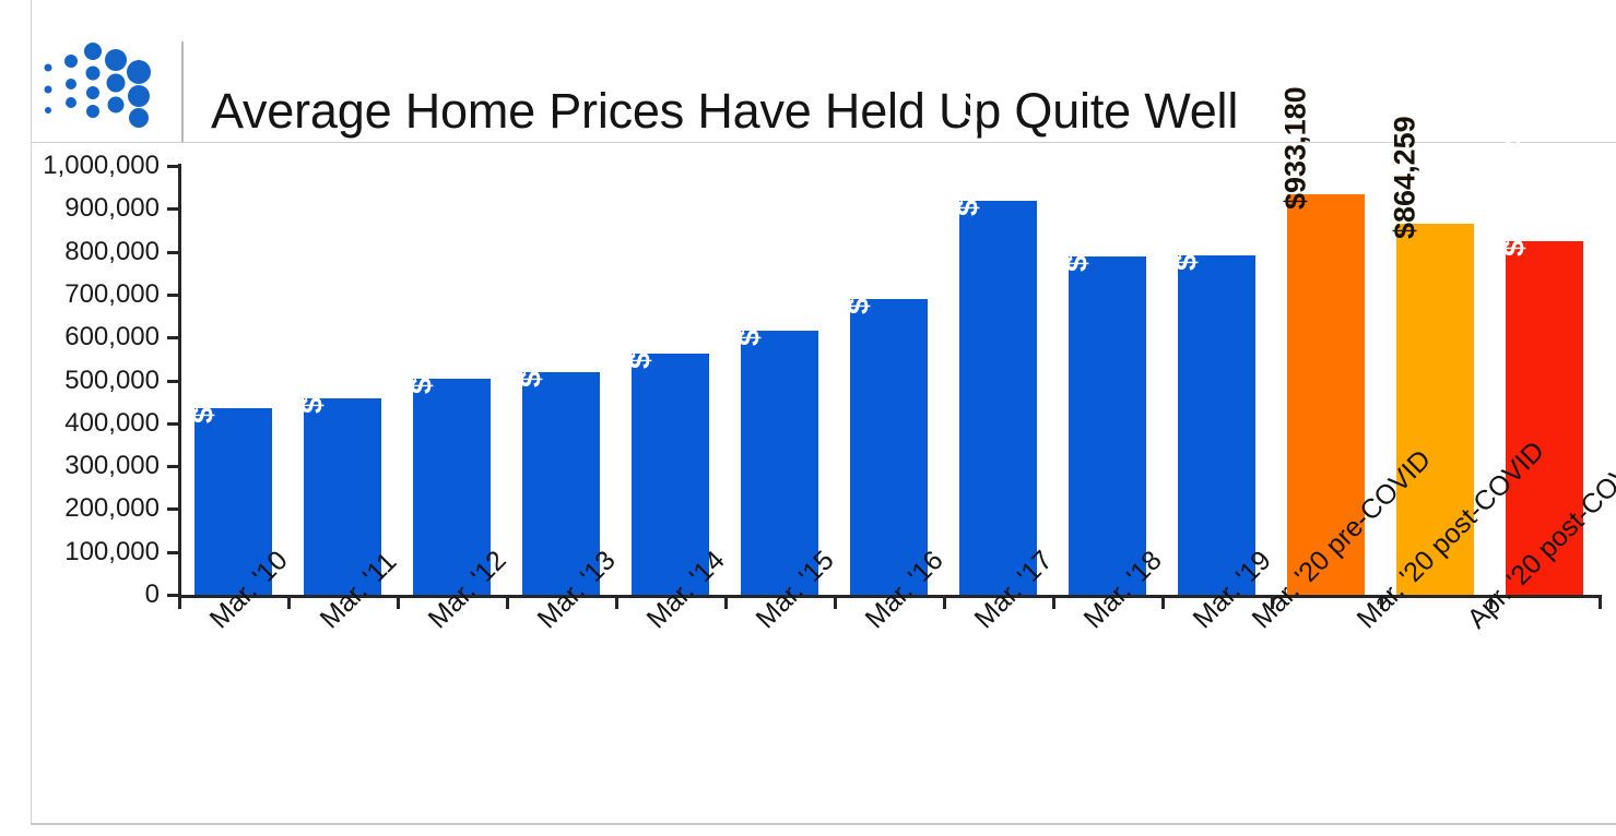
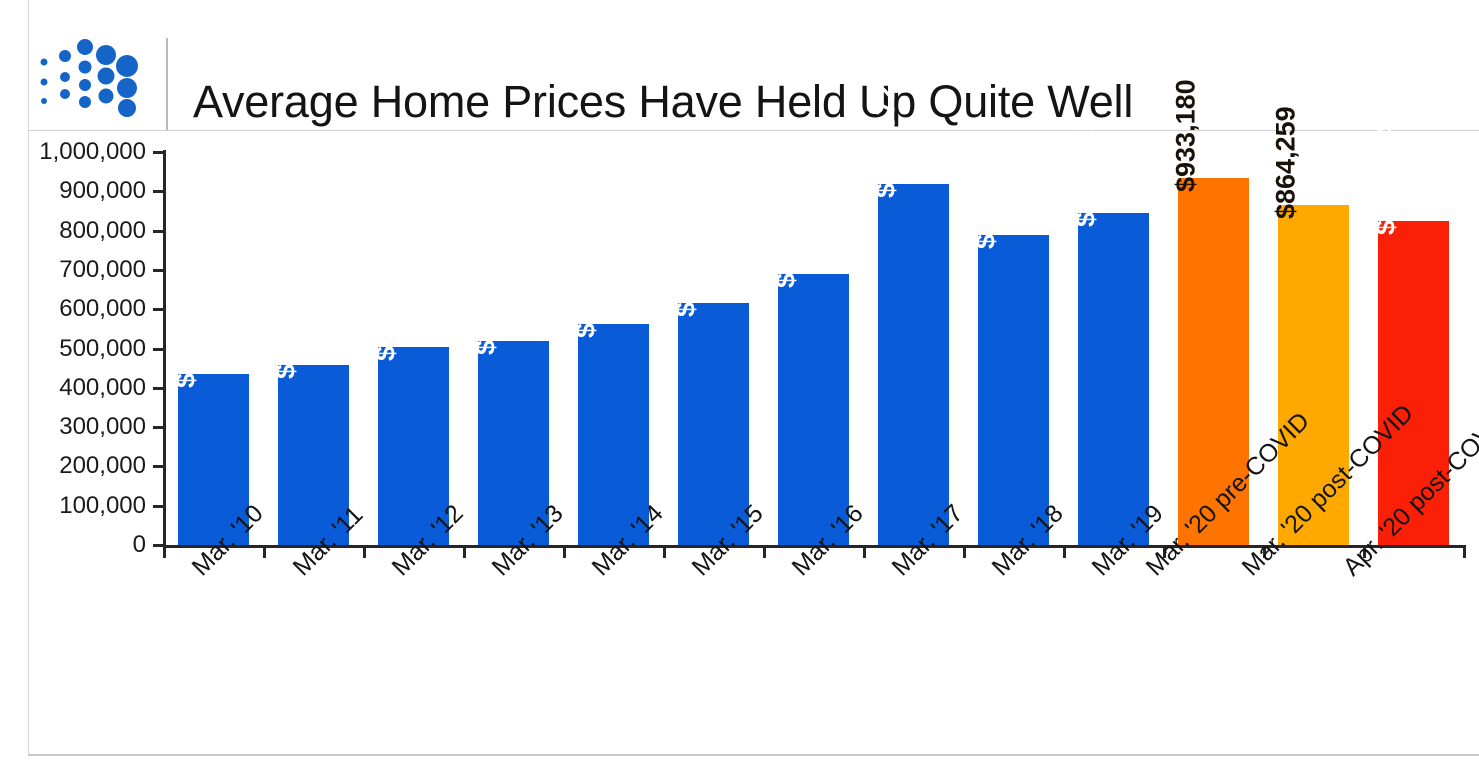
Mar. '19: $790,518 -> $844,724
